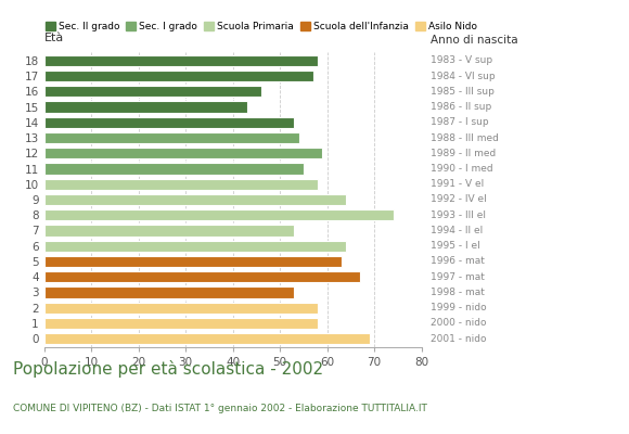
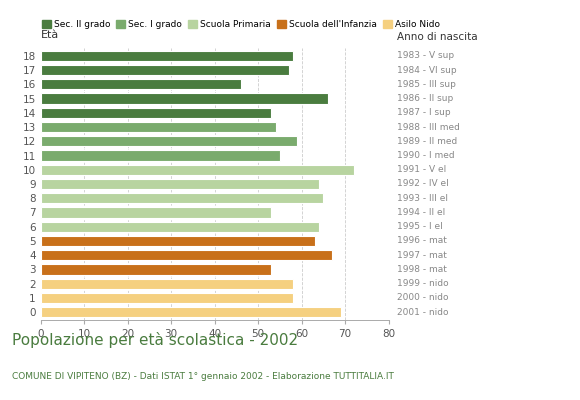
15: 43 -> 66
10: 58 -> 72
8: 74 -> 65
